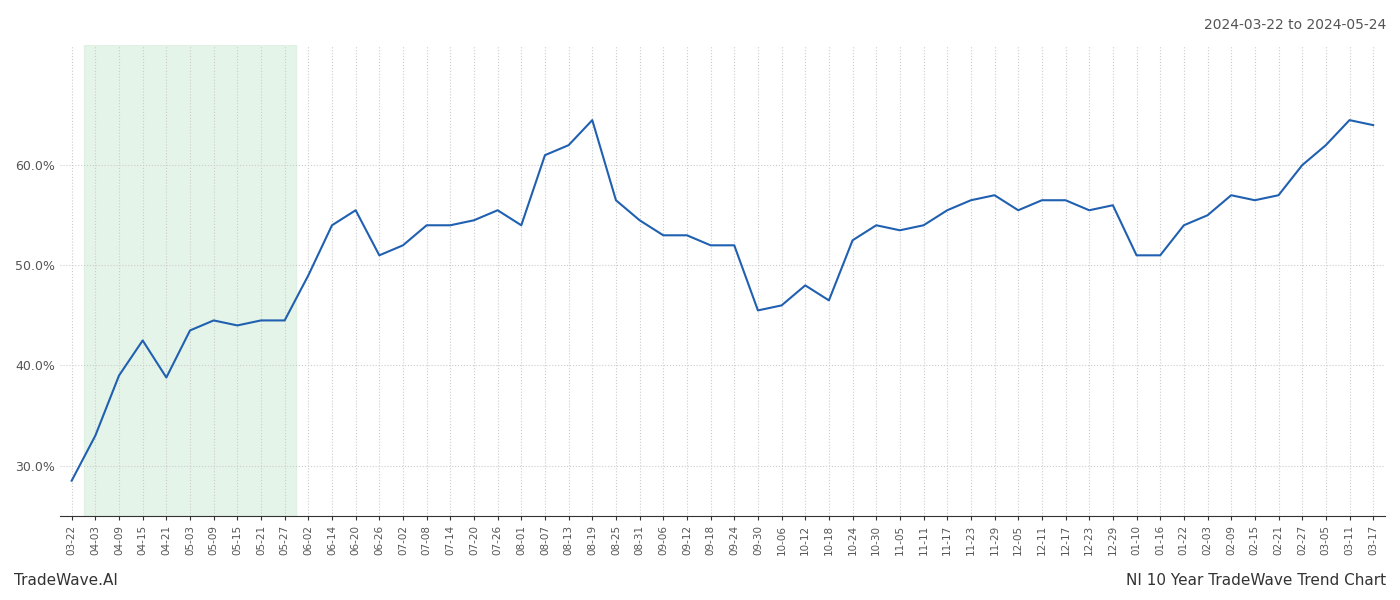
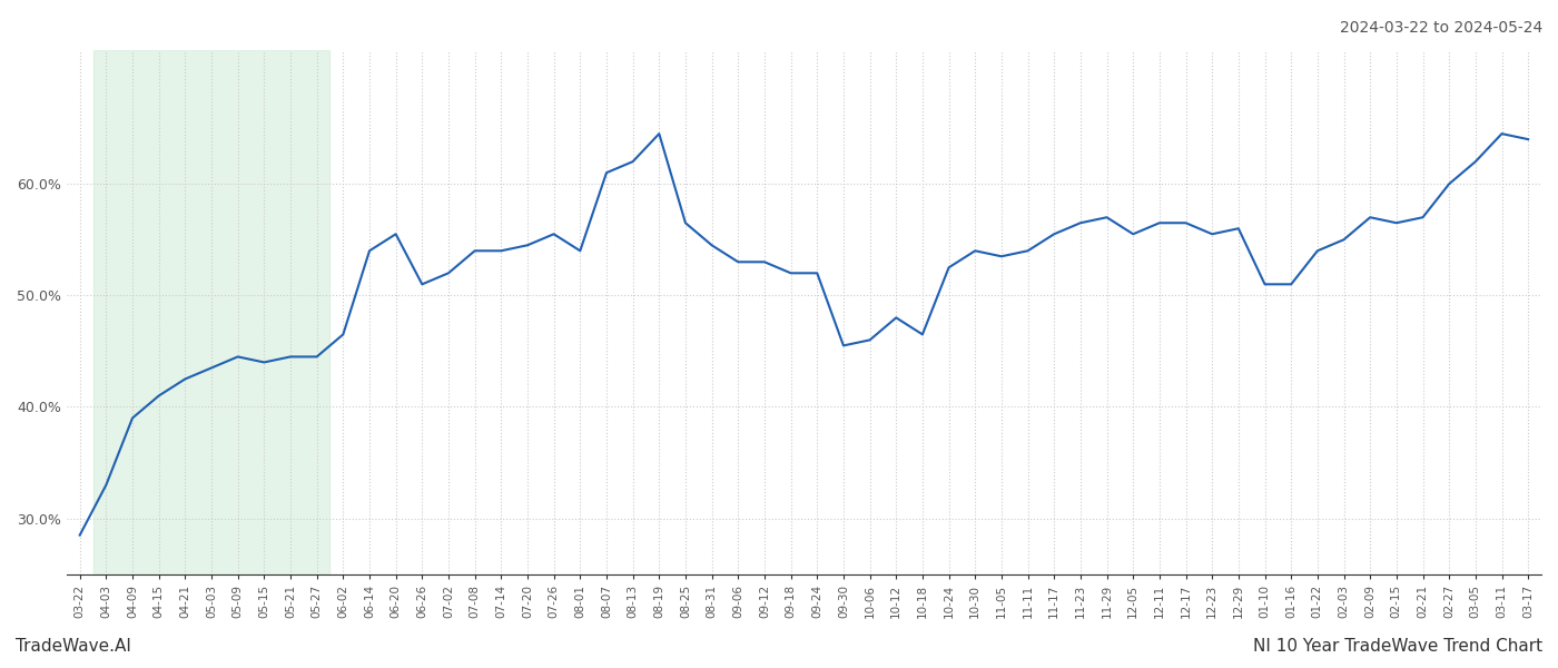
04-15: 42.5% -> 41.0%
04-21: 38.8% -> 42.5%
06-02: 49.0% -> 46.5%
